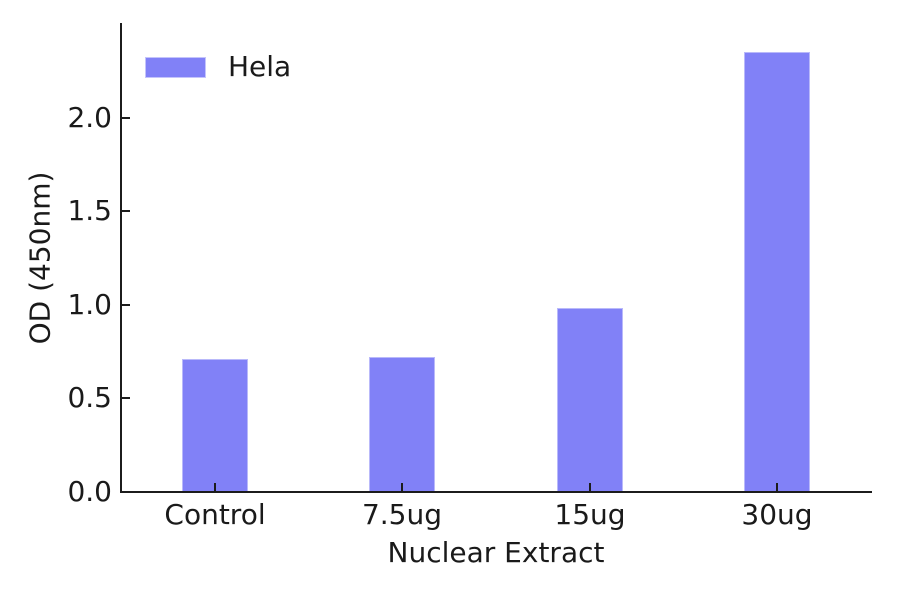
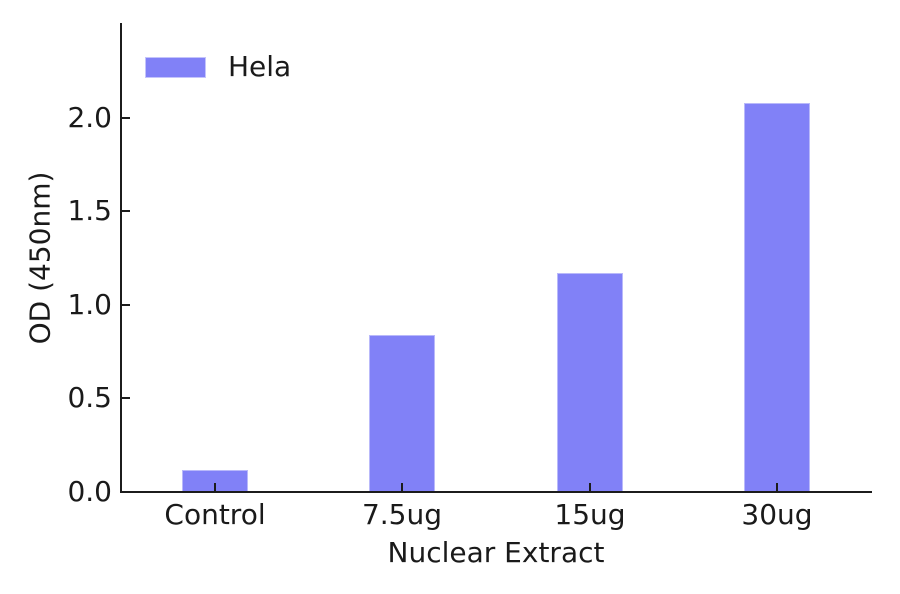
Control: 0.71 -> 0.12
7.5ug: 0.72 -> 0.84
15ug: 0.98 -> 1.17
30ug: 2.35 -> 2.08
